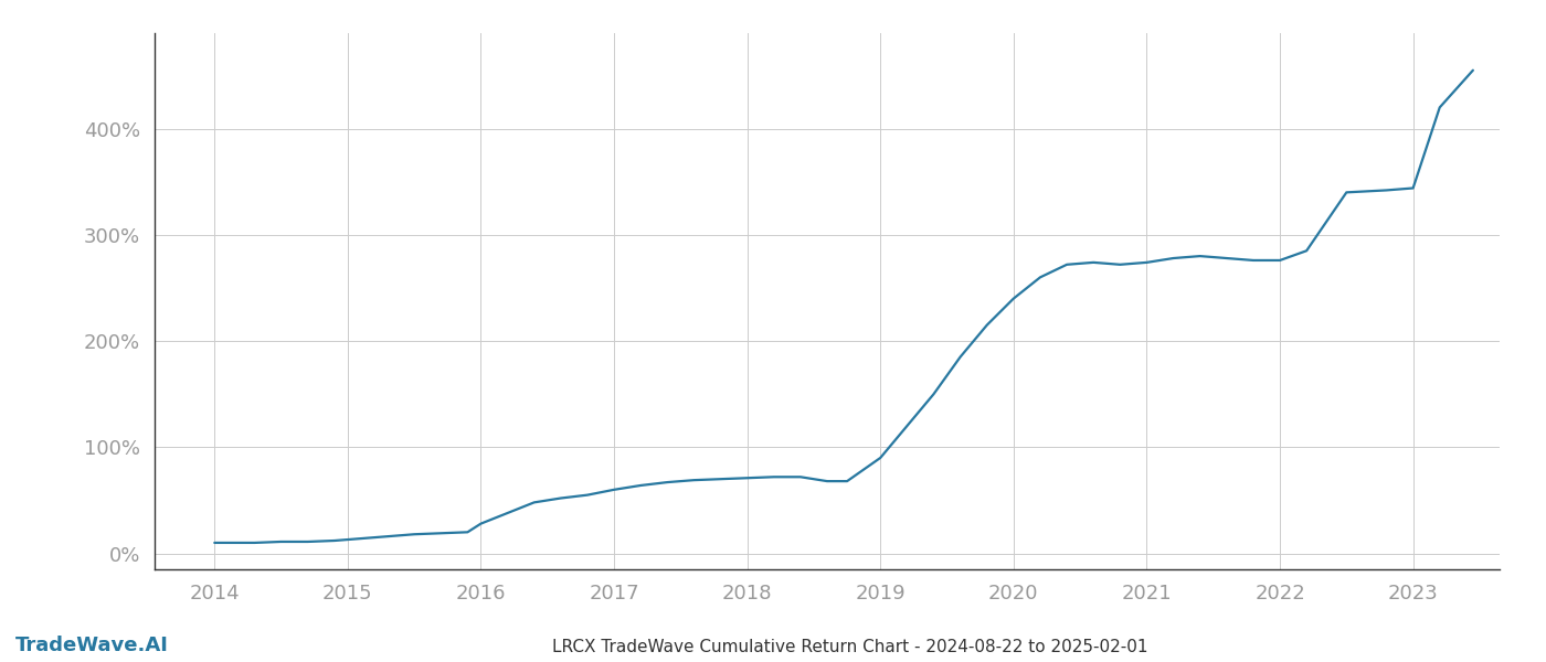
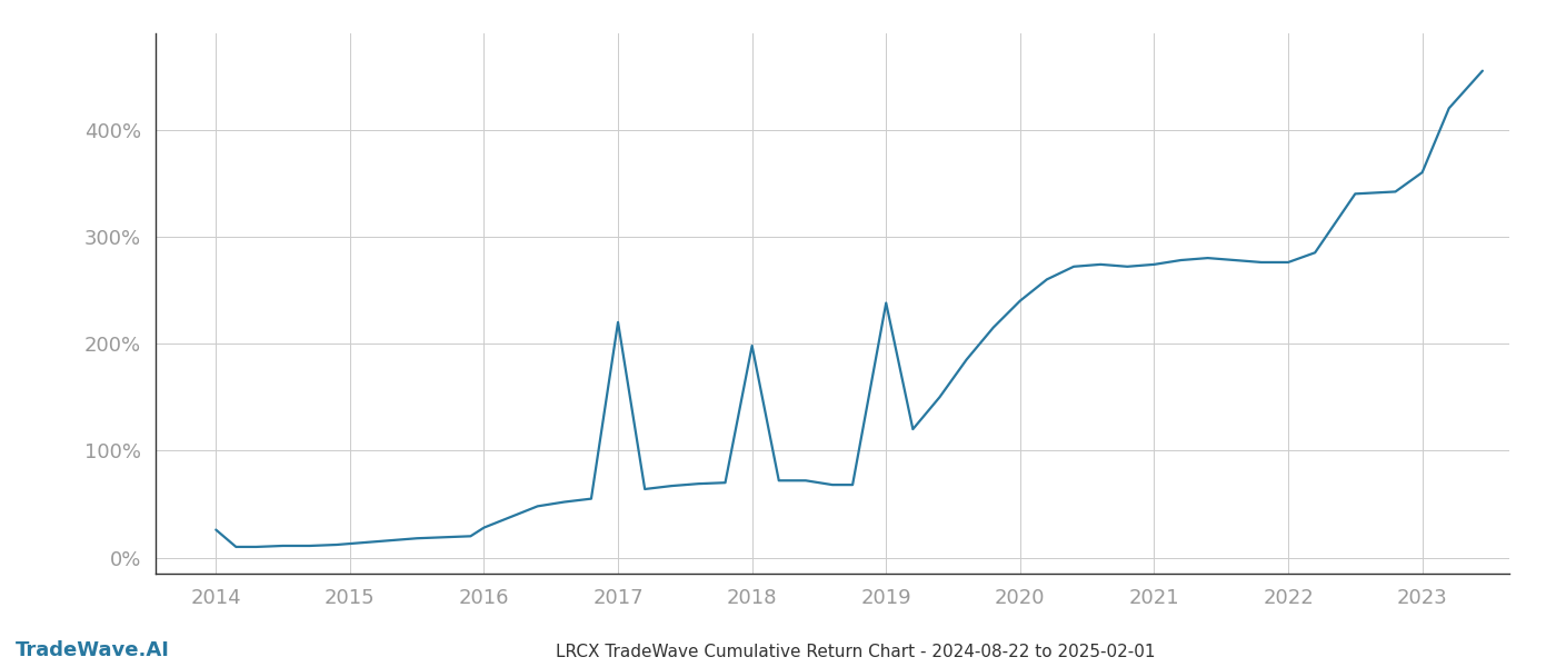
2014: 10% -> 26%
2017: 60% -> 220%
2018: 71% -> 198%
2019: 90% -> 238%
2023: 344% -> 360%
